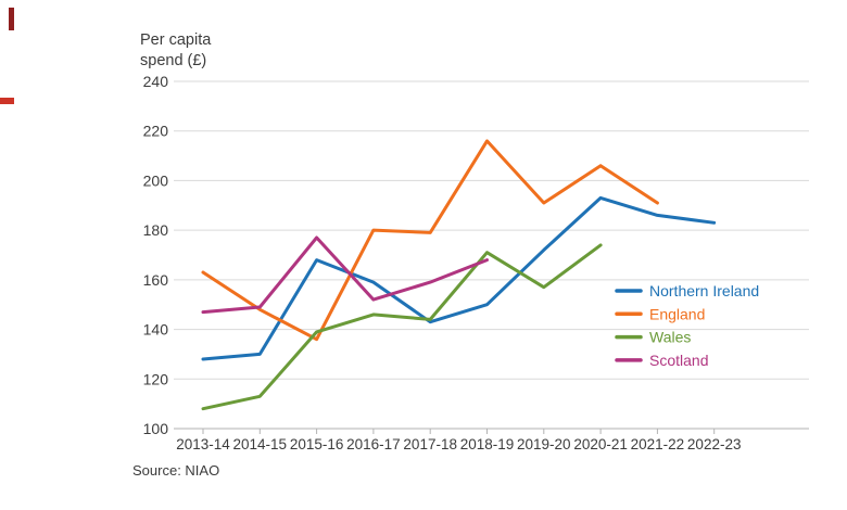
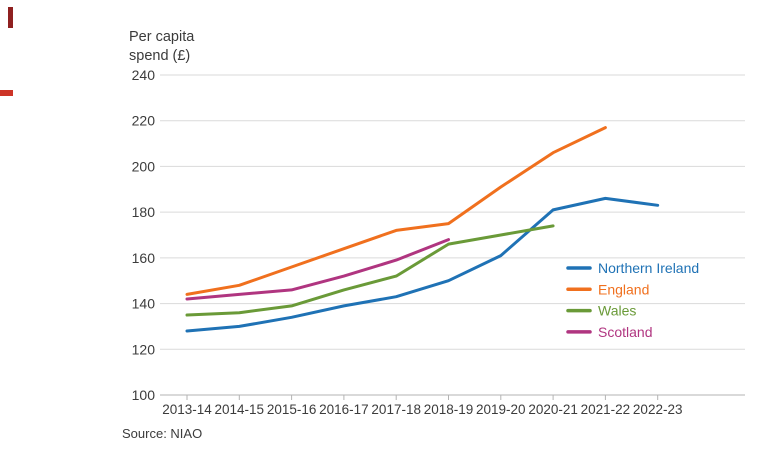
England/2013-14: 163 -> 144
Wales/2013-14: 108 -> 135
Scotland/2013-14: 147 -> 142
Wales/2014-15: 113 -> 136
Scotland/2014-15: 149 -> 144
Northern Ireland/2015-16: 168 -> 134
England/2015-16: 136 -> 156
Scotland/2015-16: 177 -> 146
Northern Ireland/2016-17: 159 -> 139
England/2016-17: 180 -> 164
England/2017-18: 179 -> 172
Wales/2017-18: 144 -> 152
England/2018-19: 216 -> 175
Wales/2018-19: 171 -> 166
Northern Ireland/2019-20: 172 -> 161
Wales/2019-20: 157 -> 170
Northern Ireland/2020-21: 193 -> 181
England/2021-22: 191 -> 217
